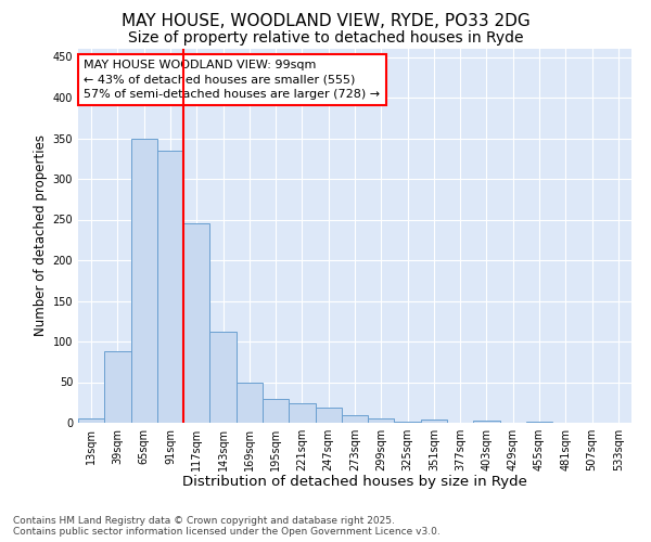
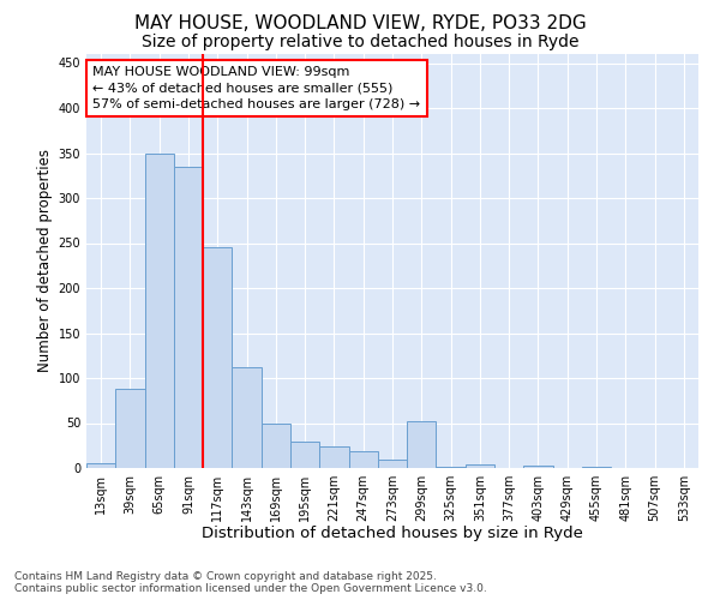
299sqm: 5 -> 52
